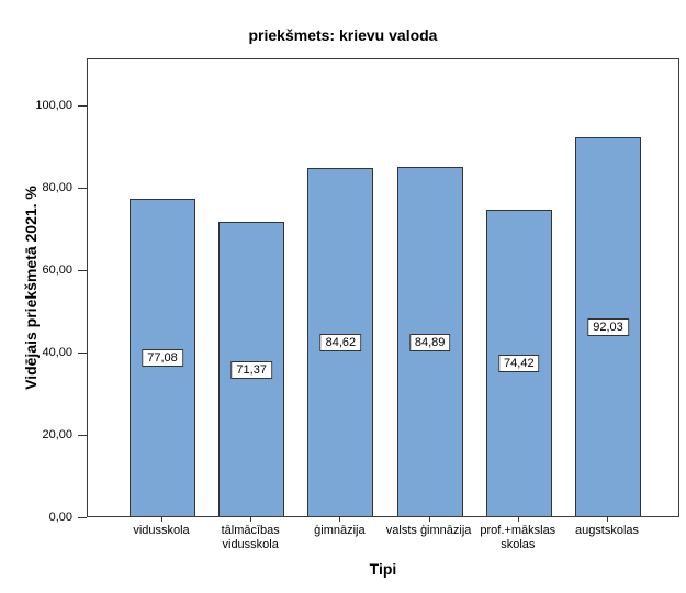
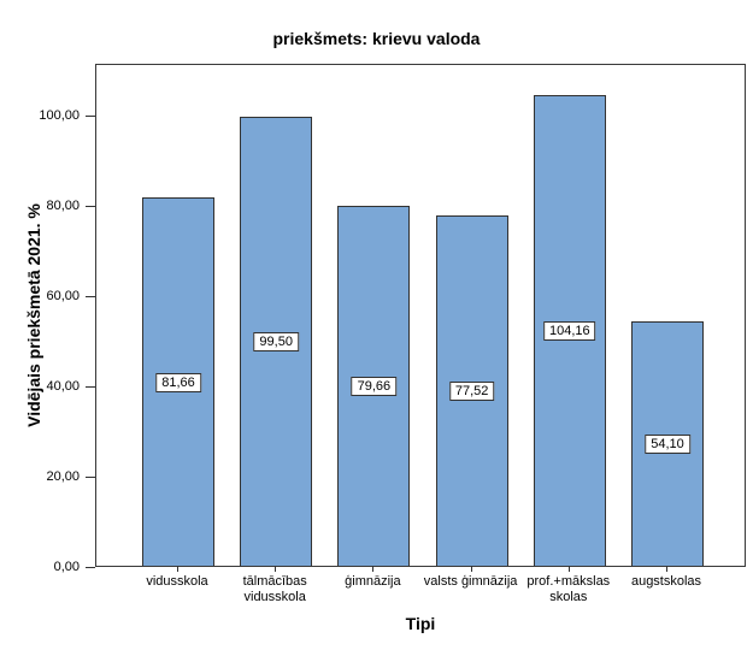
vidusskola: 77,08 -> 81,66
tālmācības vidusskola: 71,37 -> 99,50
ģimnāzija: 84,62 -> 79,66
valsts ģimnāzija: 84,89 -> 77,52
prof.+mākslas skolas: 74,42 -> 104,16
augstskolas: 92,03 -> 54,10
